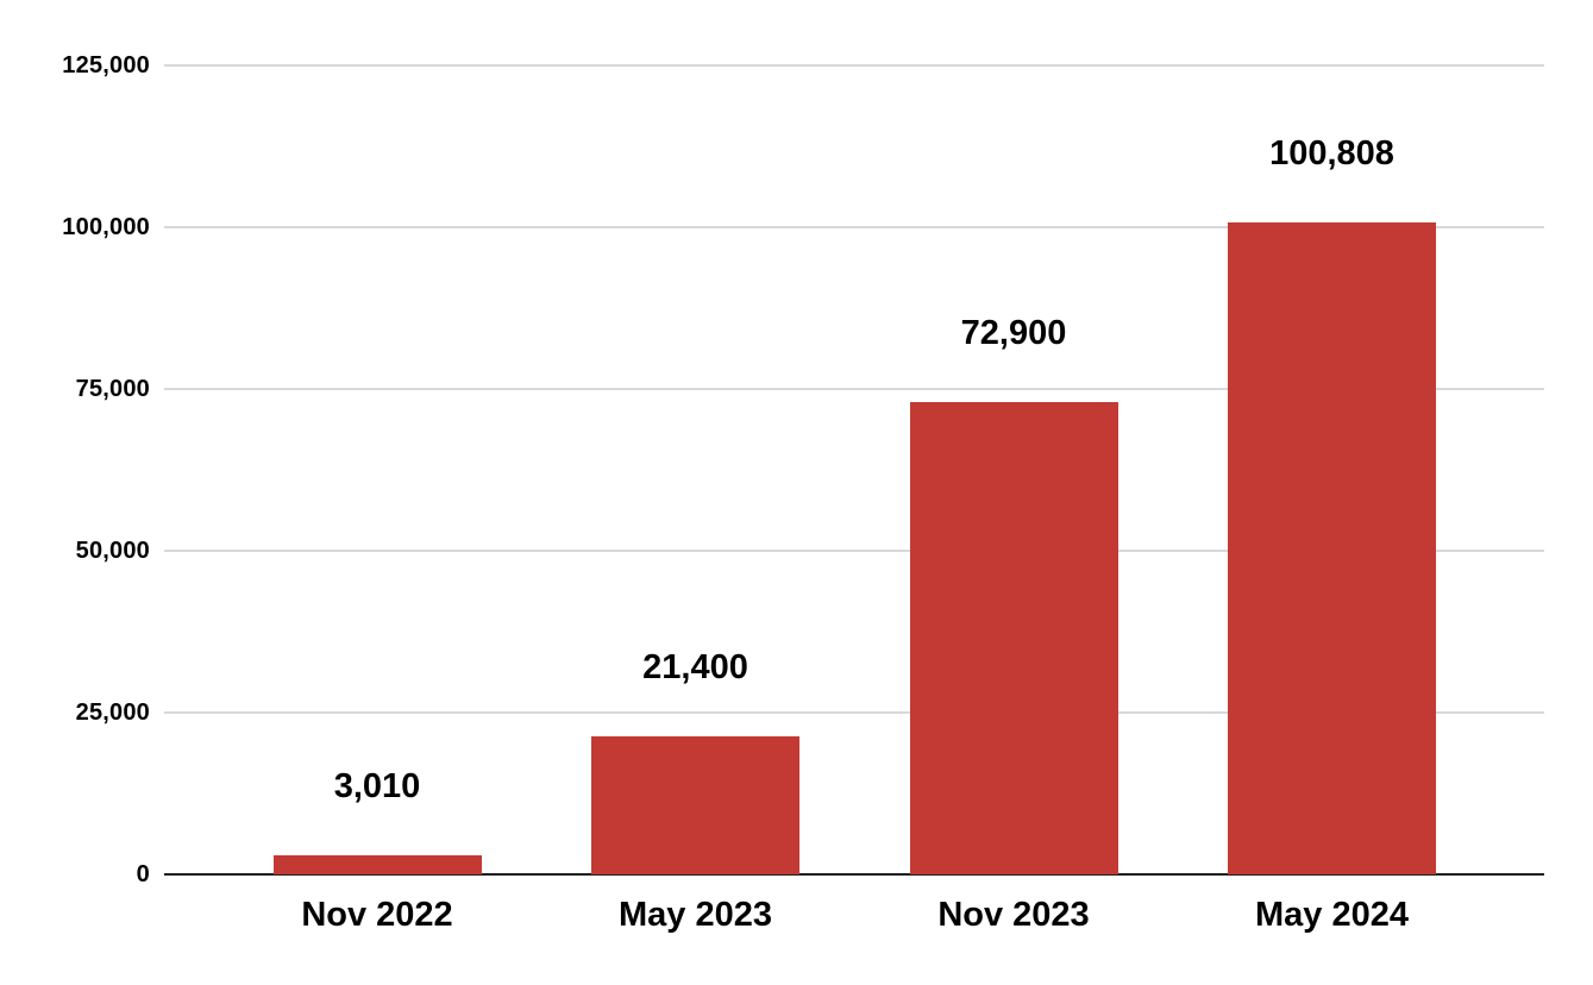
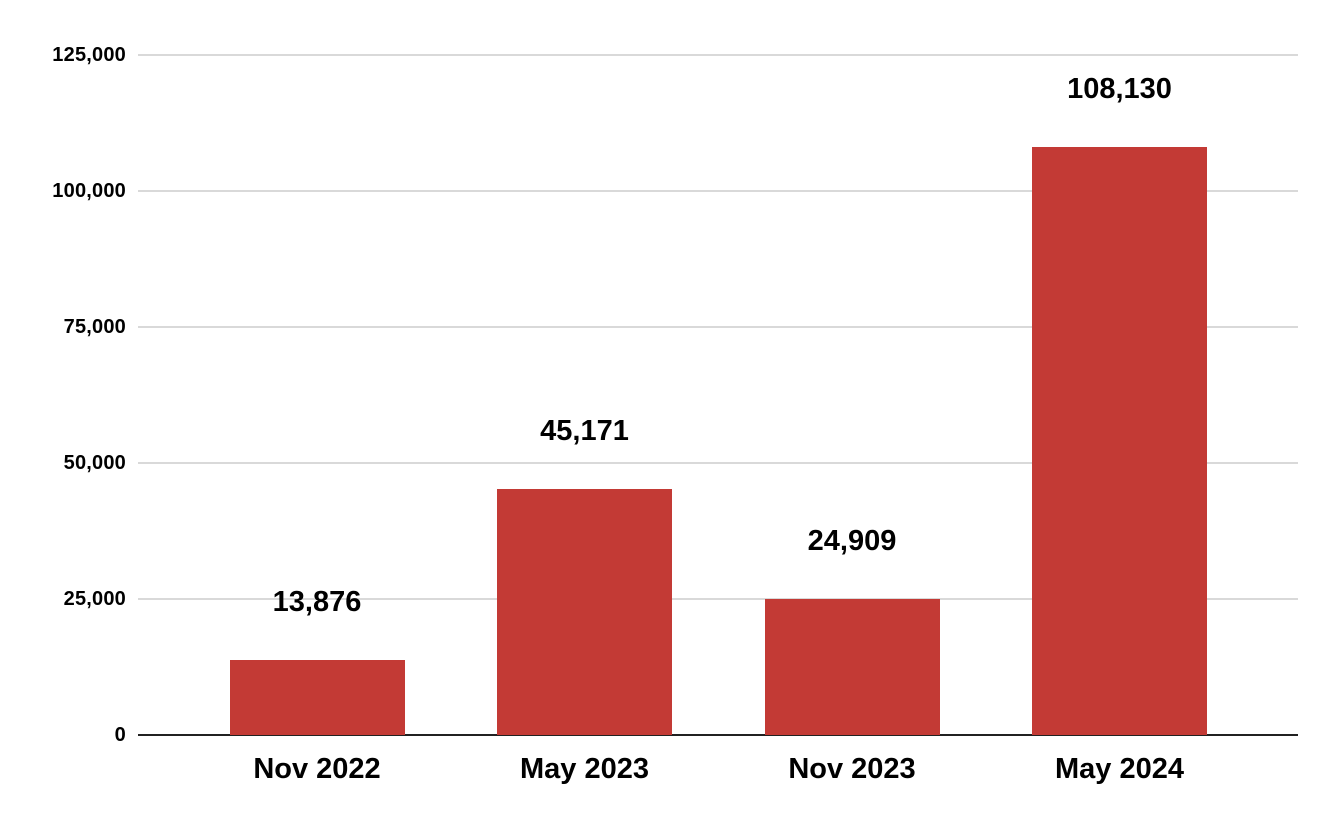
Nov 2022: 3,010 -> 13,876
May 2023: 21,400 -> 45,171
Nov 2023: 72,900 -> 24,909
May 2024: 100,808 -> 108,130
